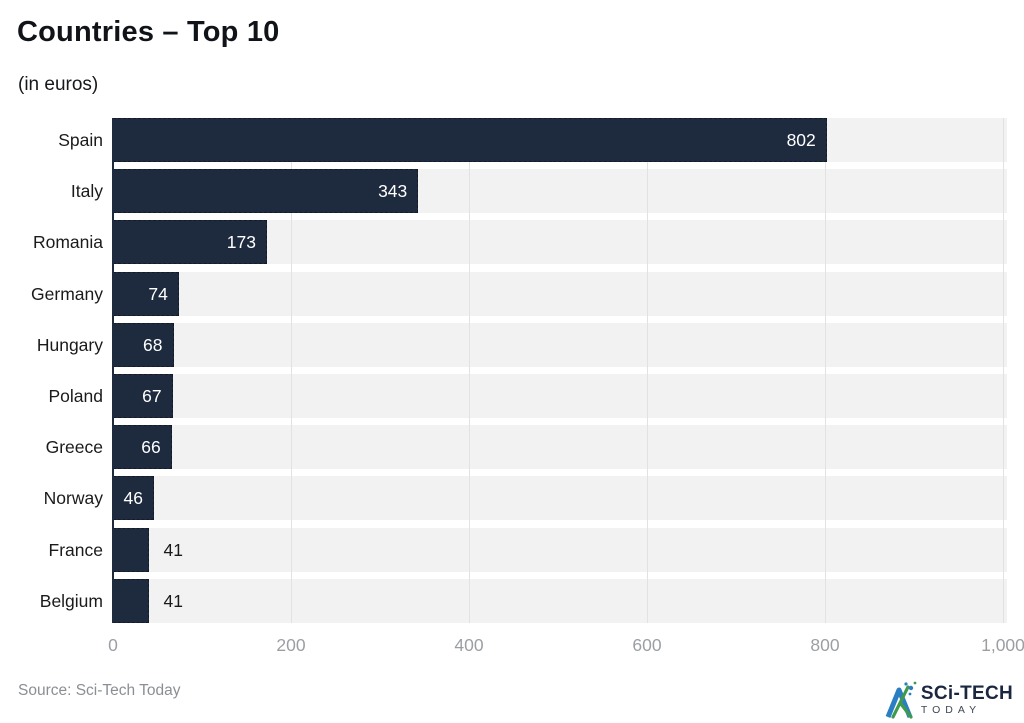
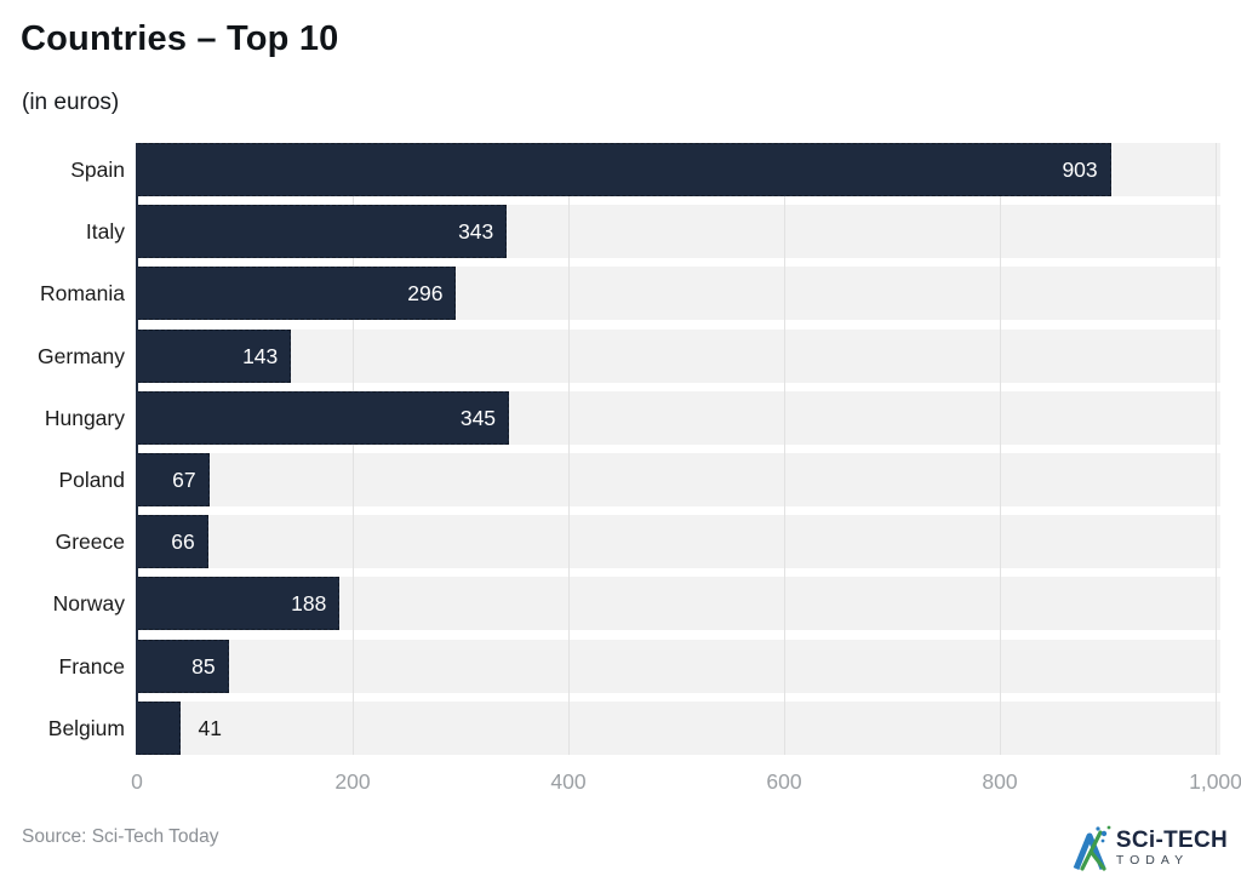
Spain: 802 -> 903
Romania: 173 -> 296
Germany: 74 -> 143
Hungary: 68 -> 345
Norway: 46 -> 188
France: 41 -> 85
